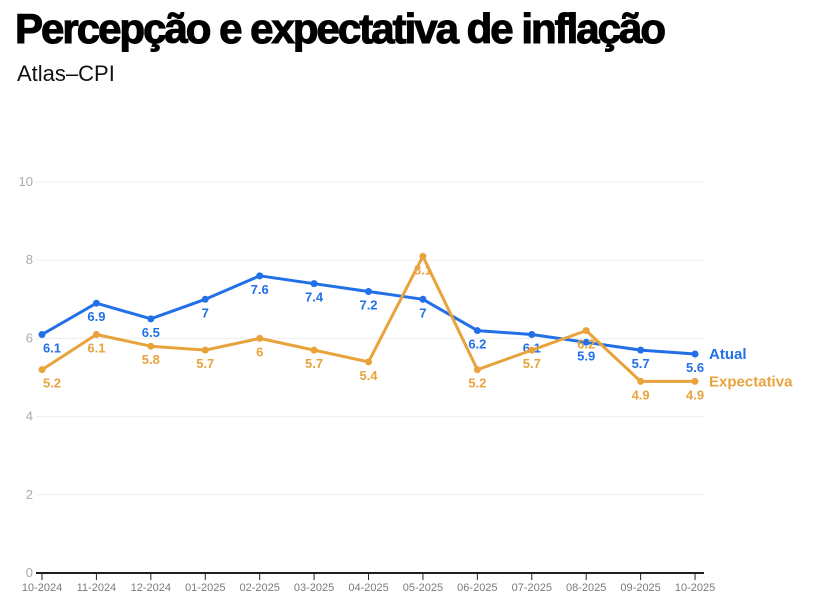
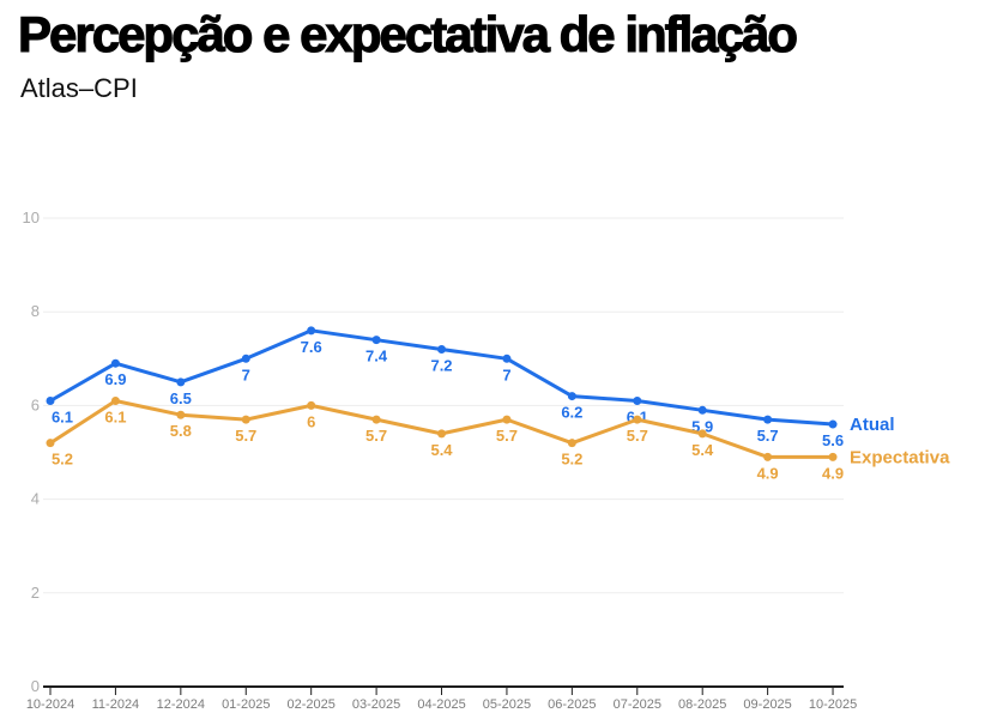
Expectativa/05-2025: 8.1 -> 5.7
Expectativa/08-2025: 6.2 -> 5.4
